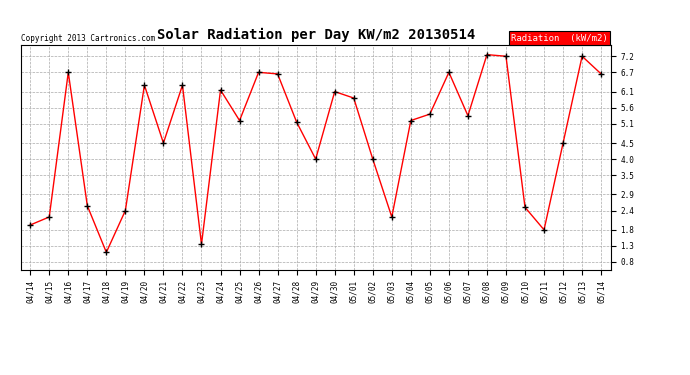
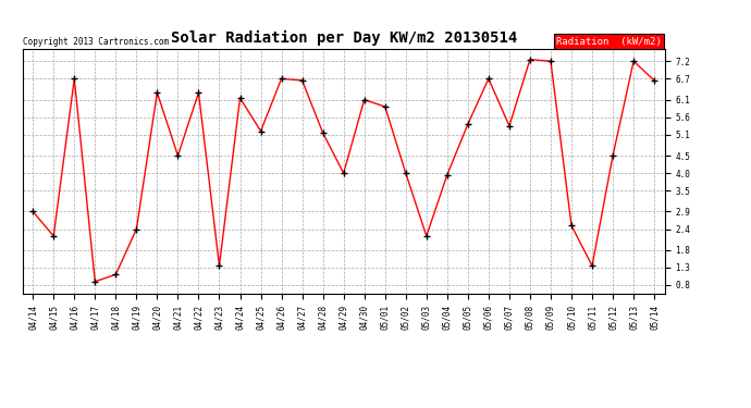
04/14: 1.95 -> 2.90
04/17: 2.55 -> 0.90
05/04: 5.20 -> 3.95
05/11: 1.80 -> 1.35
